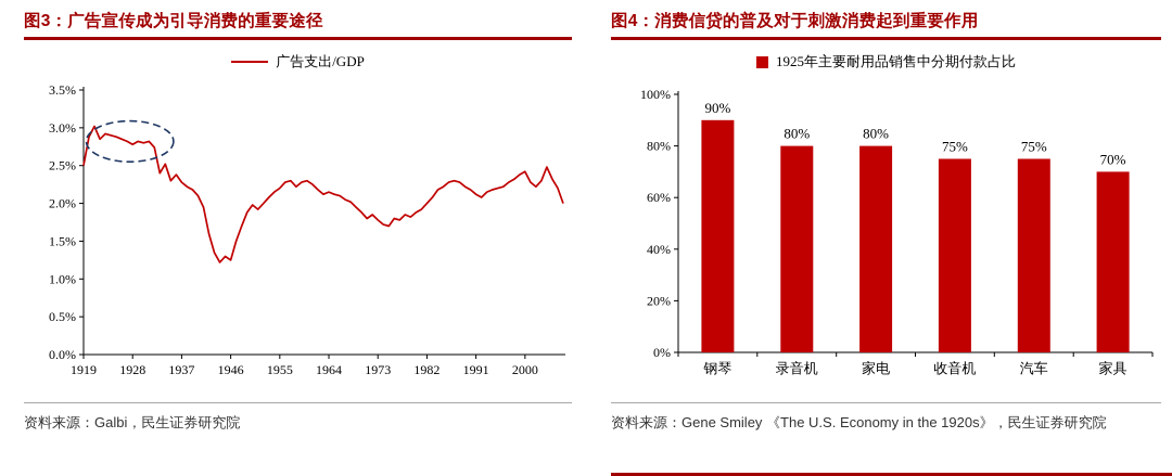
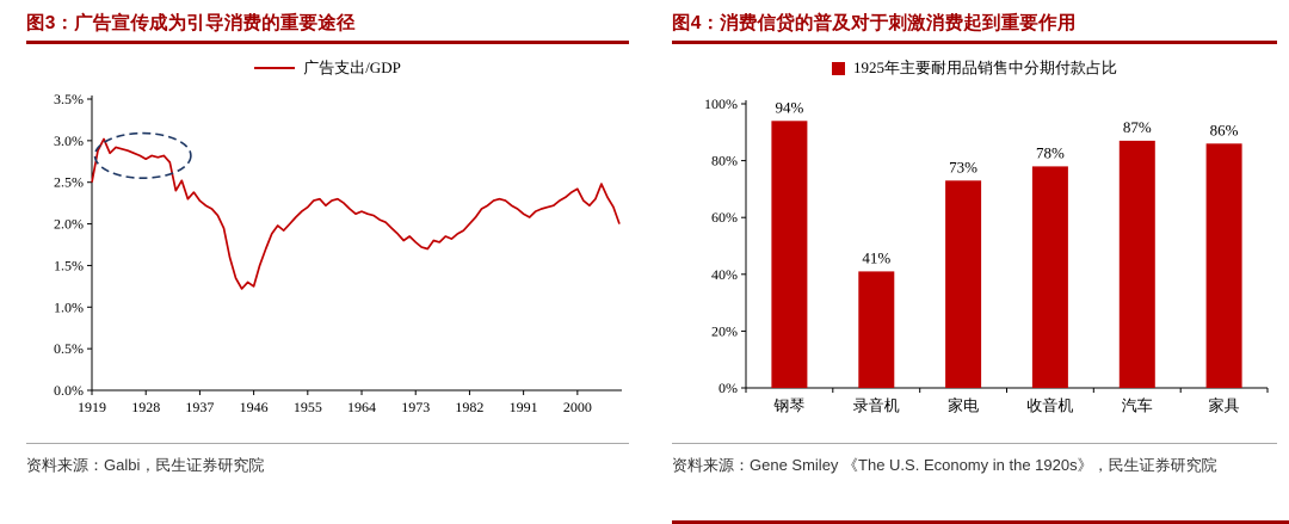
1925年主要耐用品销售中分期付款占比/钢琴: 90% -> 94%
1925年主要耐用品销售中分期付款占比/录音机: 80% -> 41%
1925年主要耐用品销售中分期付款占比/家电: 80% -> 73%
1925年主要耐用品销售中分期付款占比/收音机: 75% -> 78%
1925年主要耐用品销售中分期付款占比/汽车: 75% -> 87%
1925年主要耐用品销售中分期付款占比/家具: 70% -> 86%
